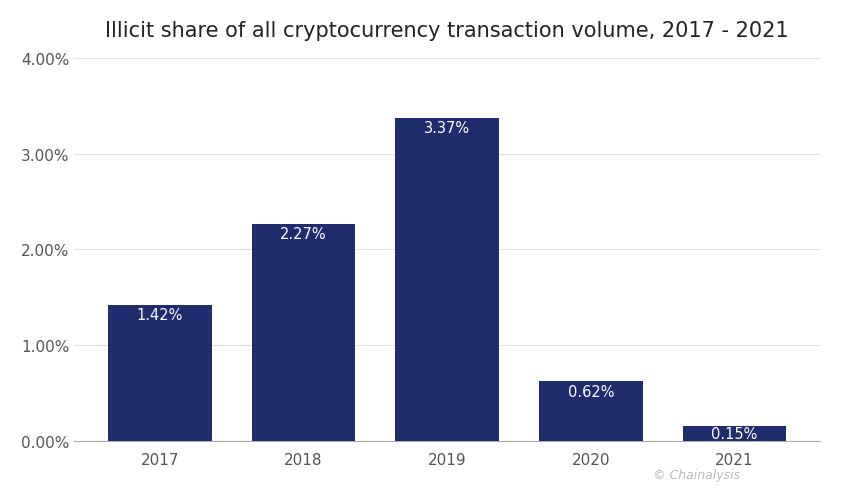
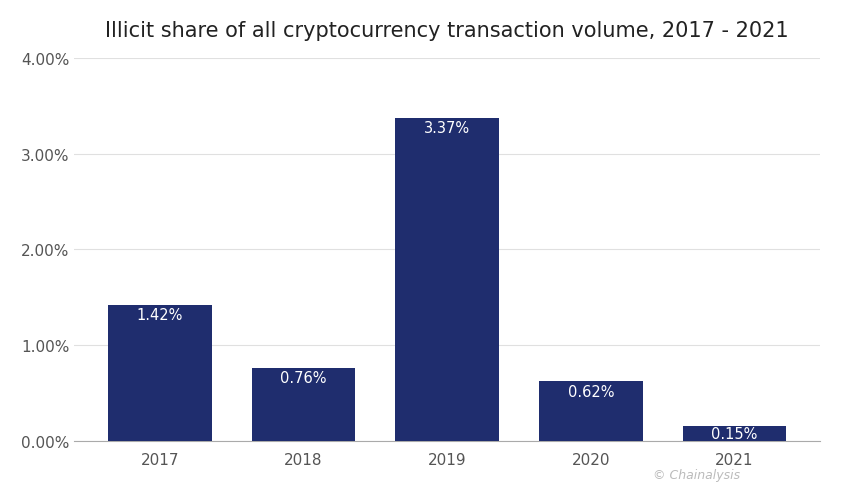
2018: 2.27% -> 0.76%
